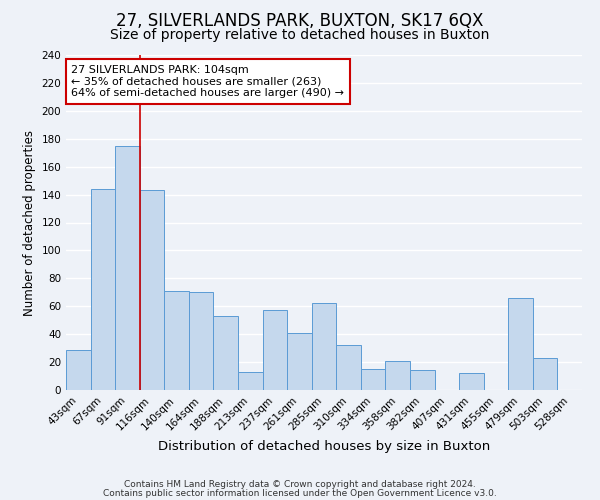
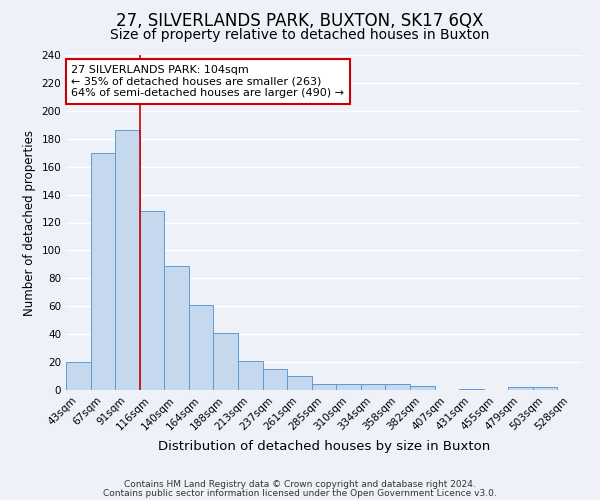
43sqm: 29 -> 20
67sqm: 144 -> 170
91sqm: 175 -> 186
116sqm: 143 -> 128
140sqm: 71 -> 89
164sqm: 70 -> 61
188sqm: 53 -> 41
213sqm: 13 -> 21
237sqm: 57 -> 15
261sqm: 41 -> 10
285sqm: 62 -> 4
310sqm: 32 -> 4
334sqm: 15 -> 4
358sqm: 21 -> 4
382sqm: 14 -> 3
431sqm: 12 -> 1
479sqm: 66 -> 2
503sqm: 23 -> 2
